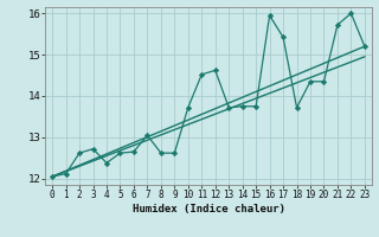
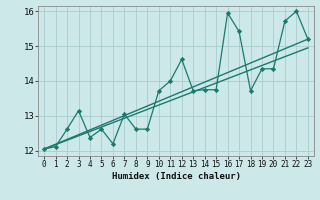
3: 12.72 -> 13.15
6: 12.65 -> 12.20
11: 14.52 -> 14.00
